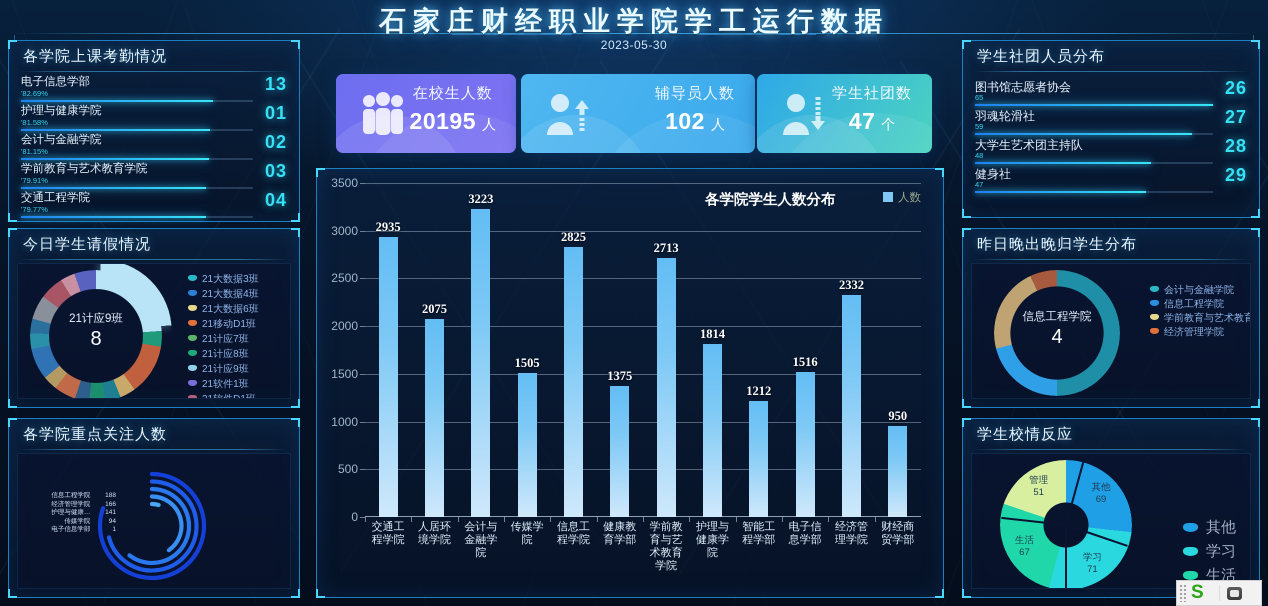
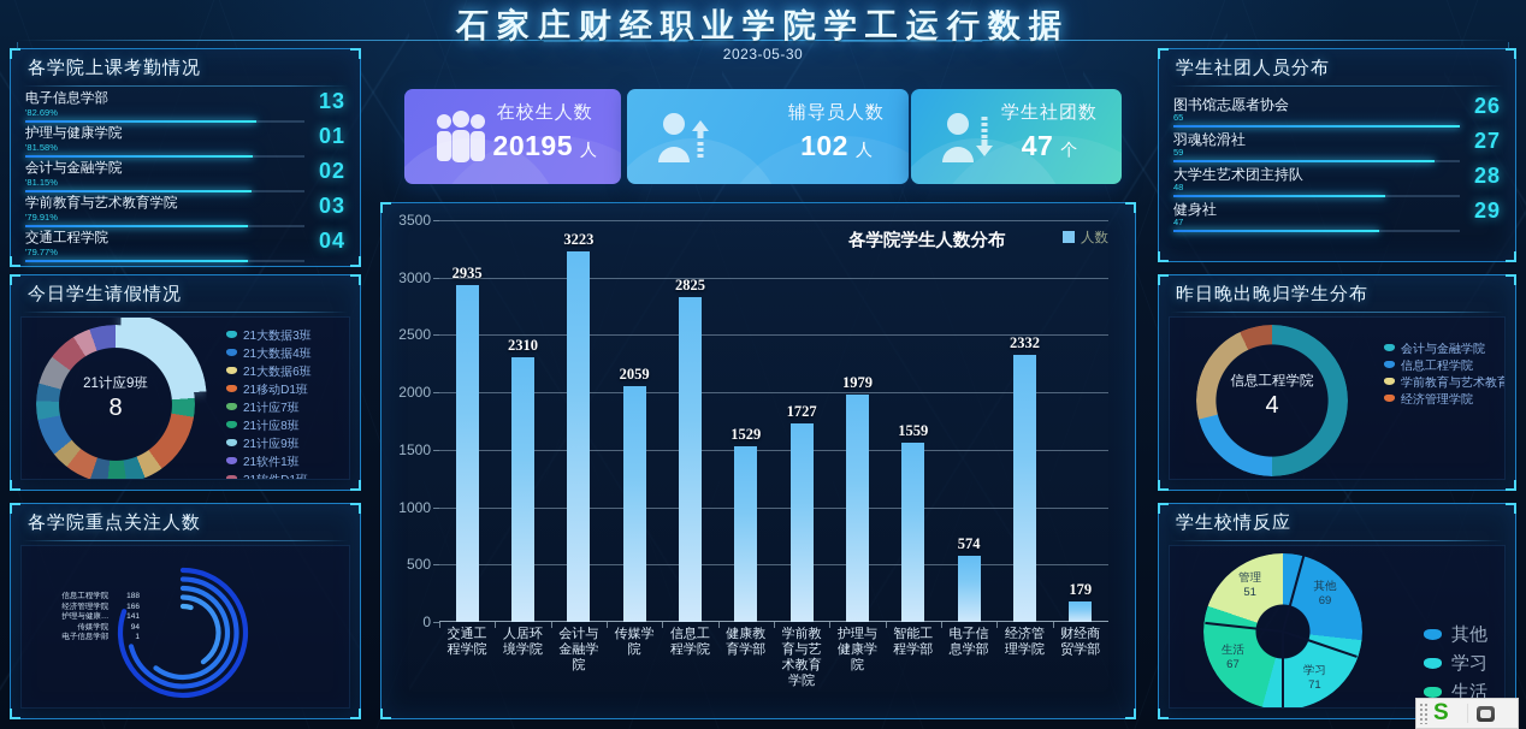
人居环境学院: 2075 -> 2310
传媒学院: 1505 -> 2059
健康教育学部: 1375 -> 1529
学前教育与艺术教育学院: 2713 -> 1727
护理与健康学院: 1814 -> 1979
智能工程学部: 1212 -> 1559
电子信息学部: 1516 -> 574
财经商贸学部: 950 -> 179
